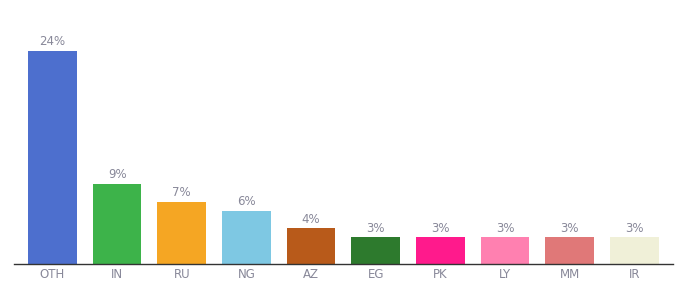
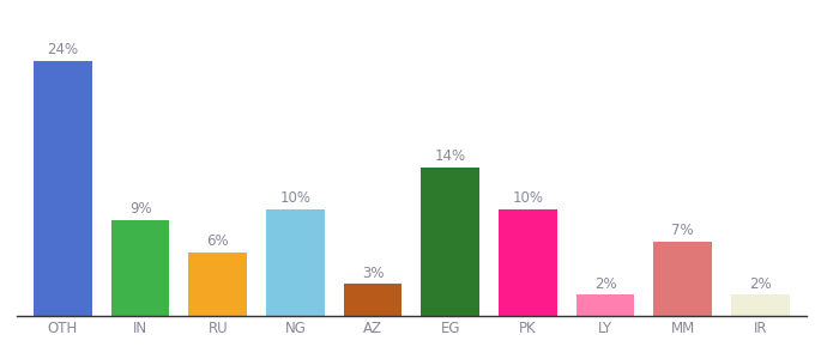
RU: 7% -> 6%
NG: 6% -> 10%
AZ: 4% -> 3%
EG: 3% -> 14%
PK: 3% -> 10%
LY: 3% -> 2%
MM: 3% -> 7%
IR: 3% -> 2%
